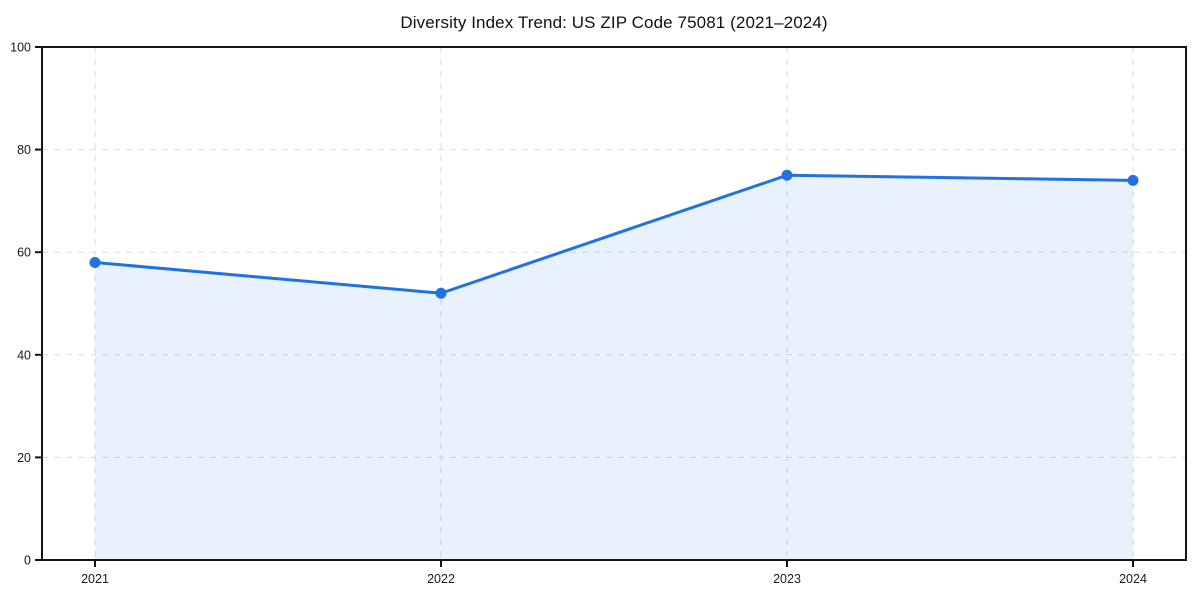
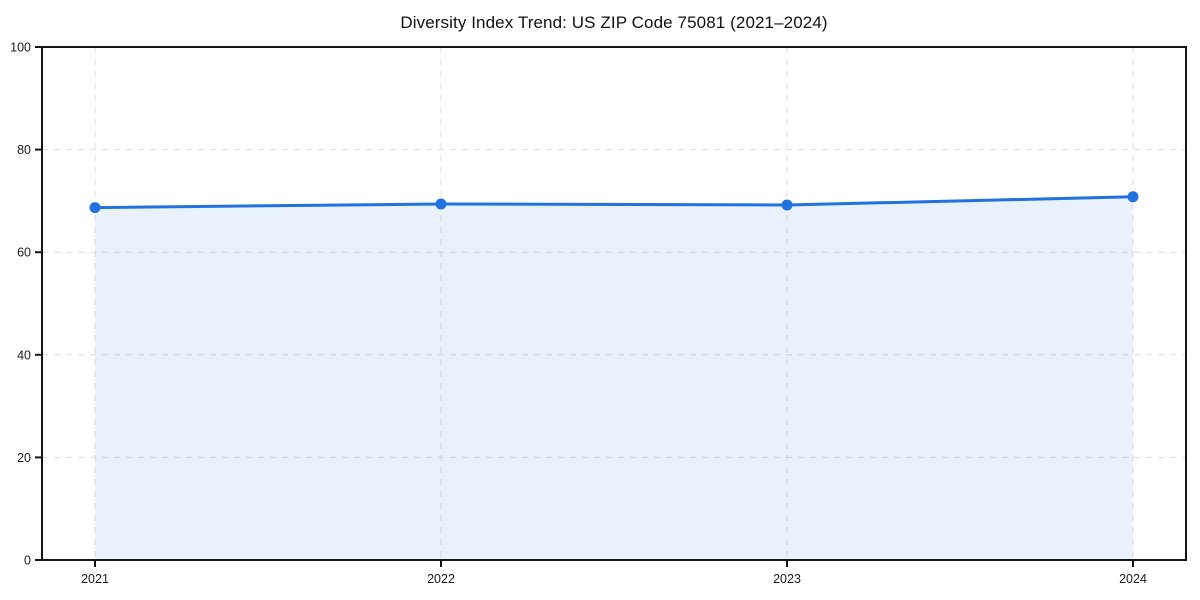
2021: 58 -> 69
2022: 52 -> 69
2023: 75 -> 69
2024: 74 -> 71
